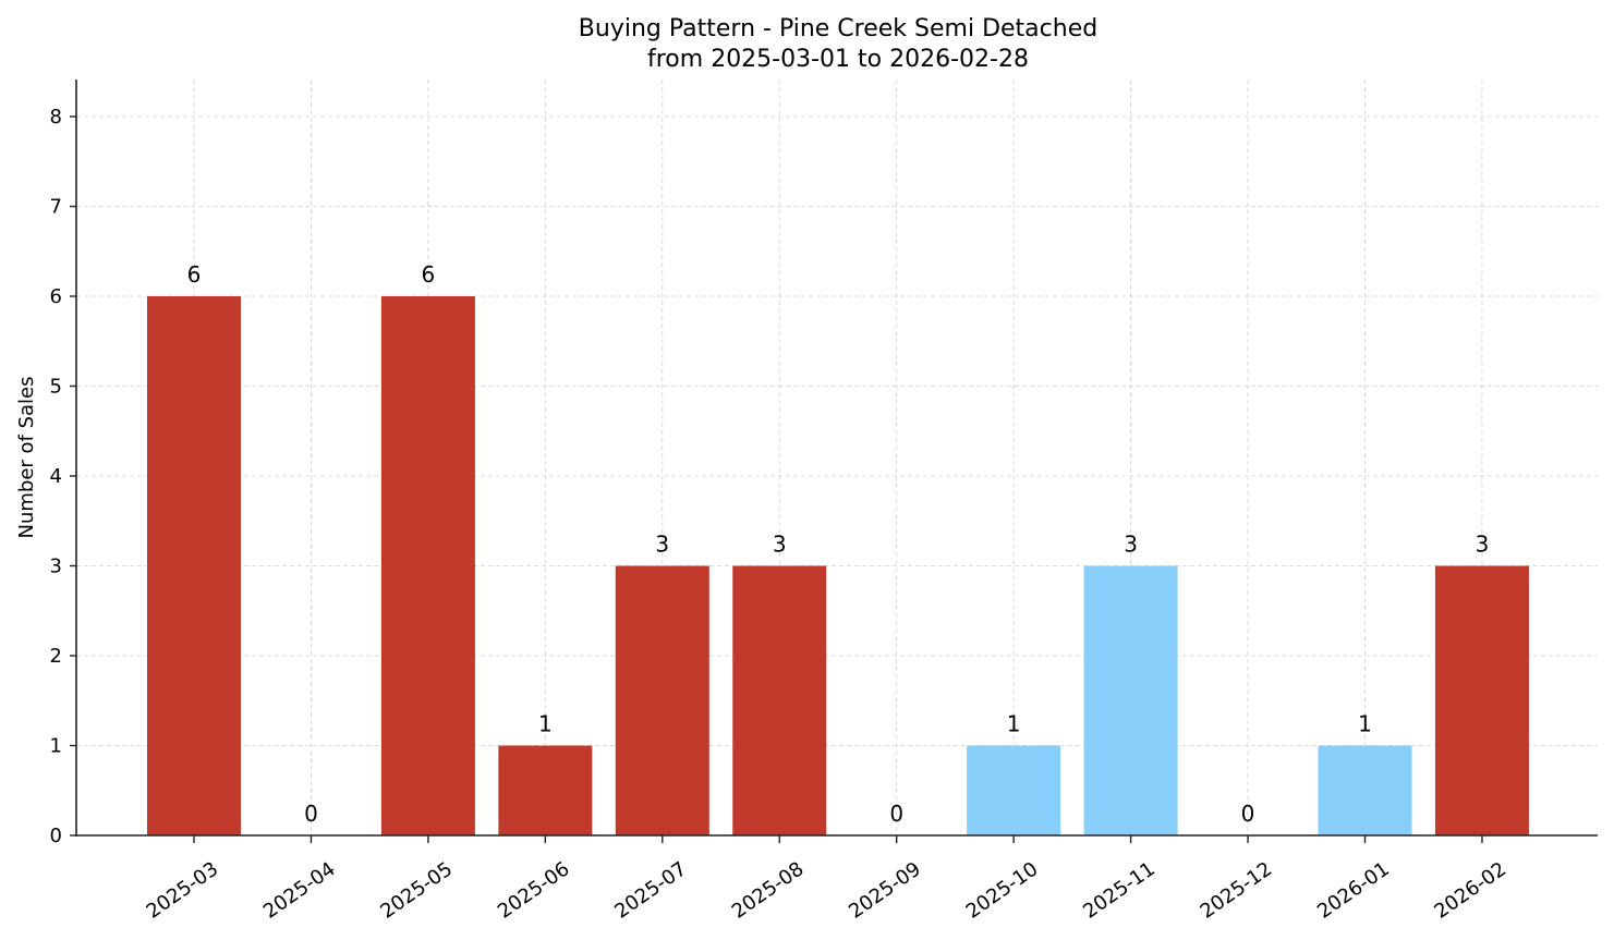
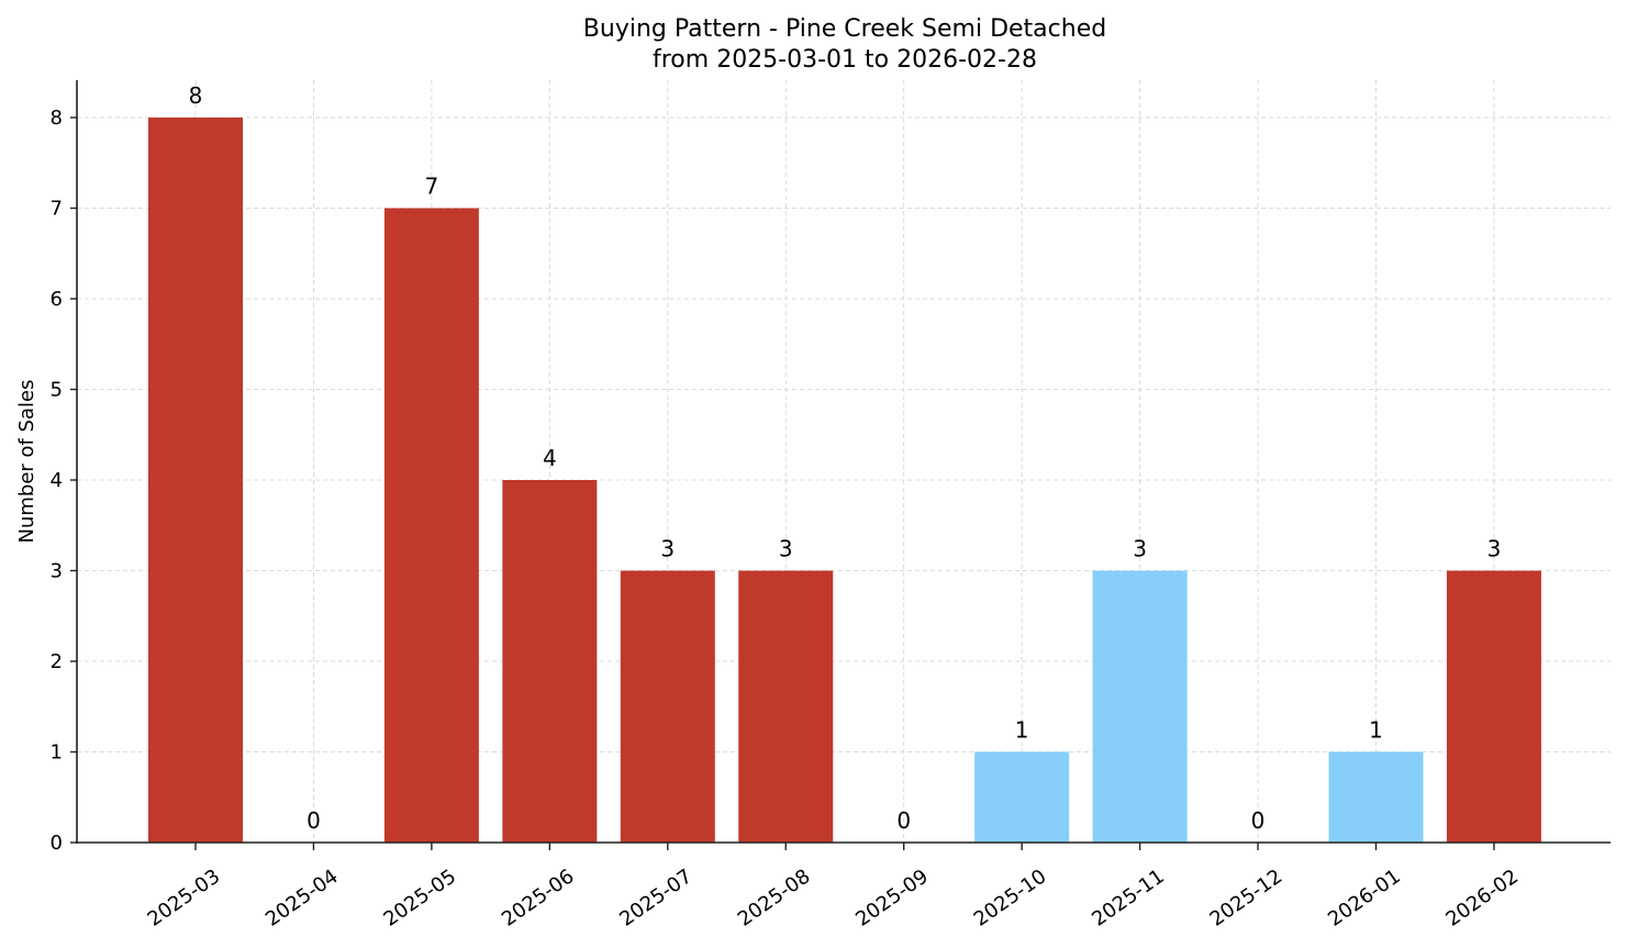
2025-03: 6 -> 8
2025-05: 6 -> 7
2025-06: 1 -> 4
